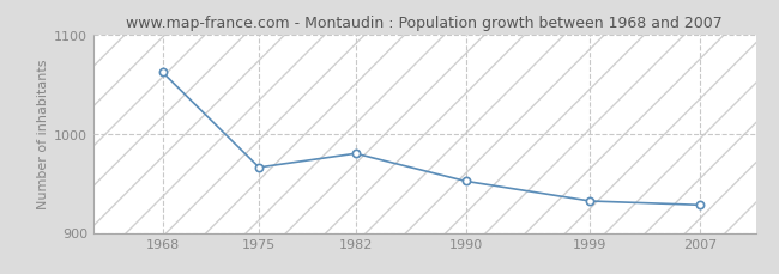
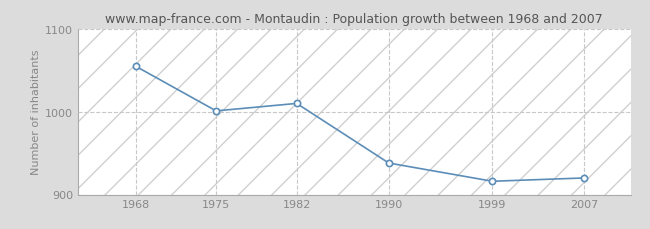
1968: 1062 -> 1055
1975: 966 -> 1001
1982: 980 -> 1010
1990: 952 -> 938
1999: 932 -> 916
2007: 928 -> 920
